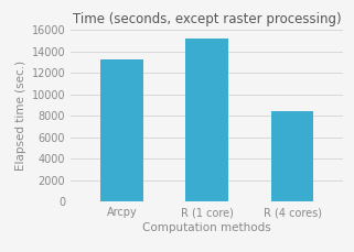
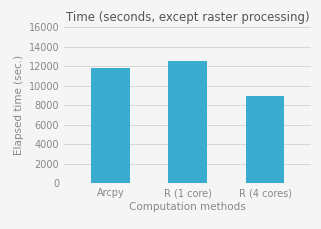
Arcpy: 13300 -> 11800
R (1 core): 15200 -> 12600
R (4 cores): 8400 -> 9000
